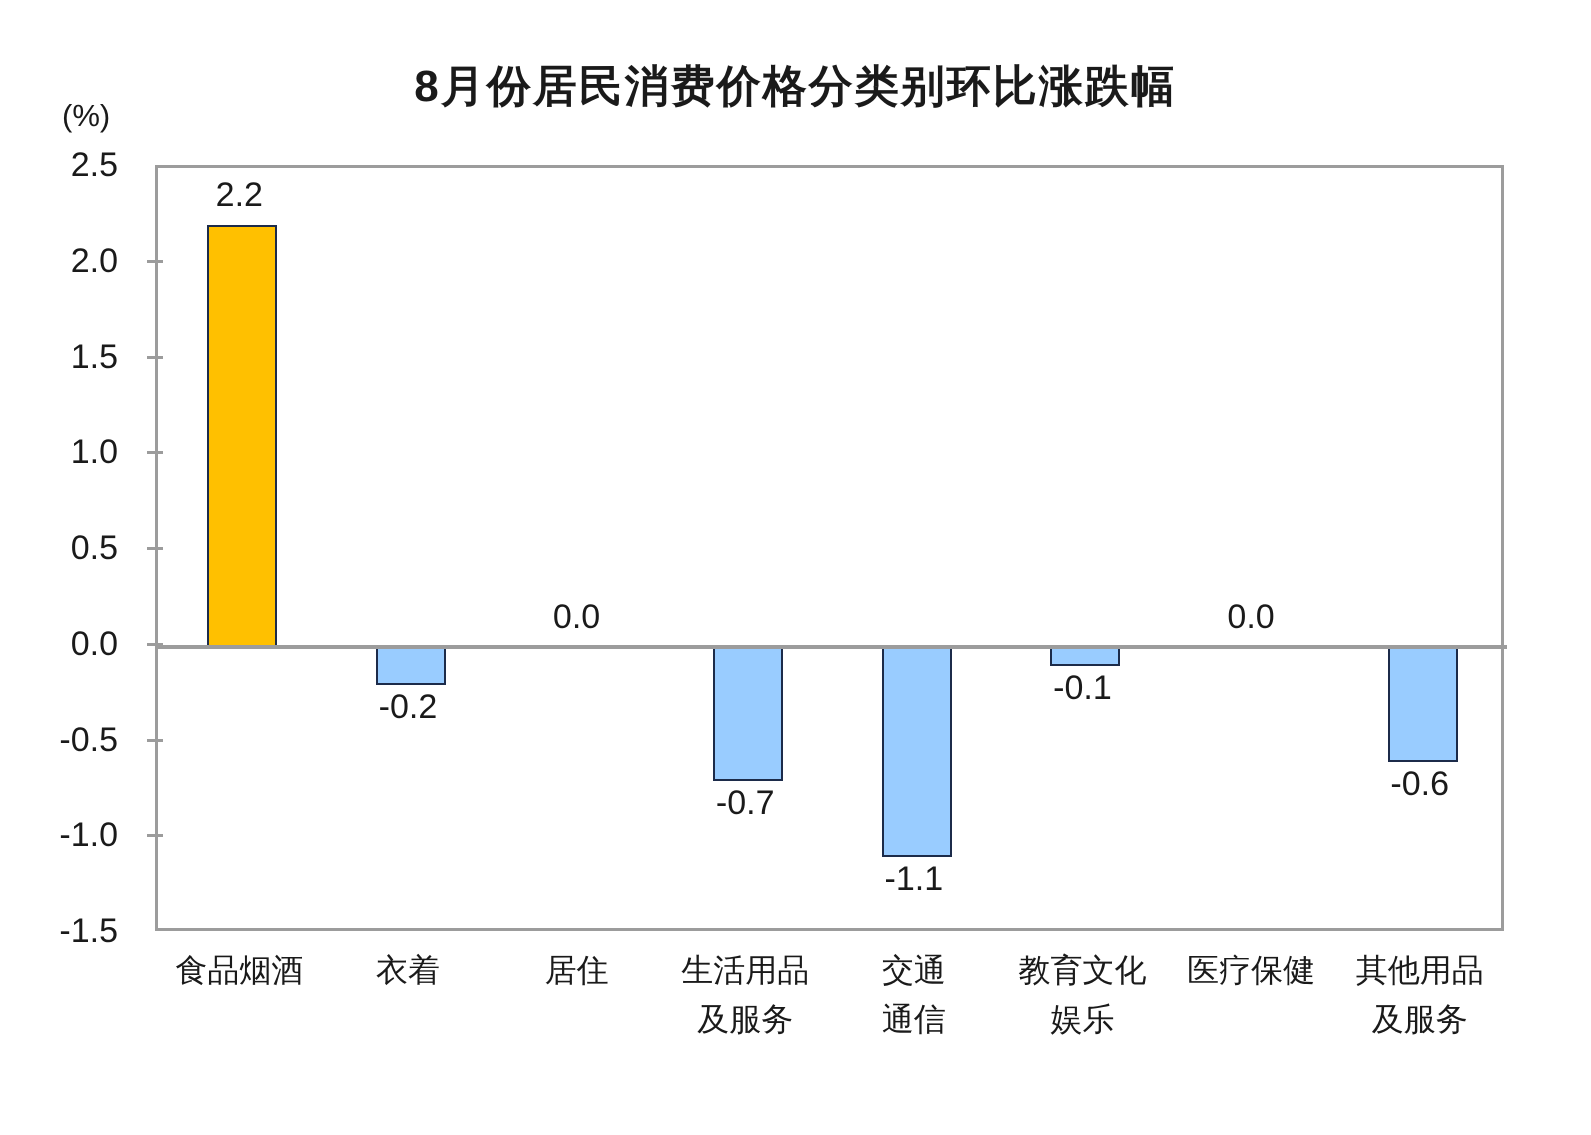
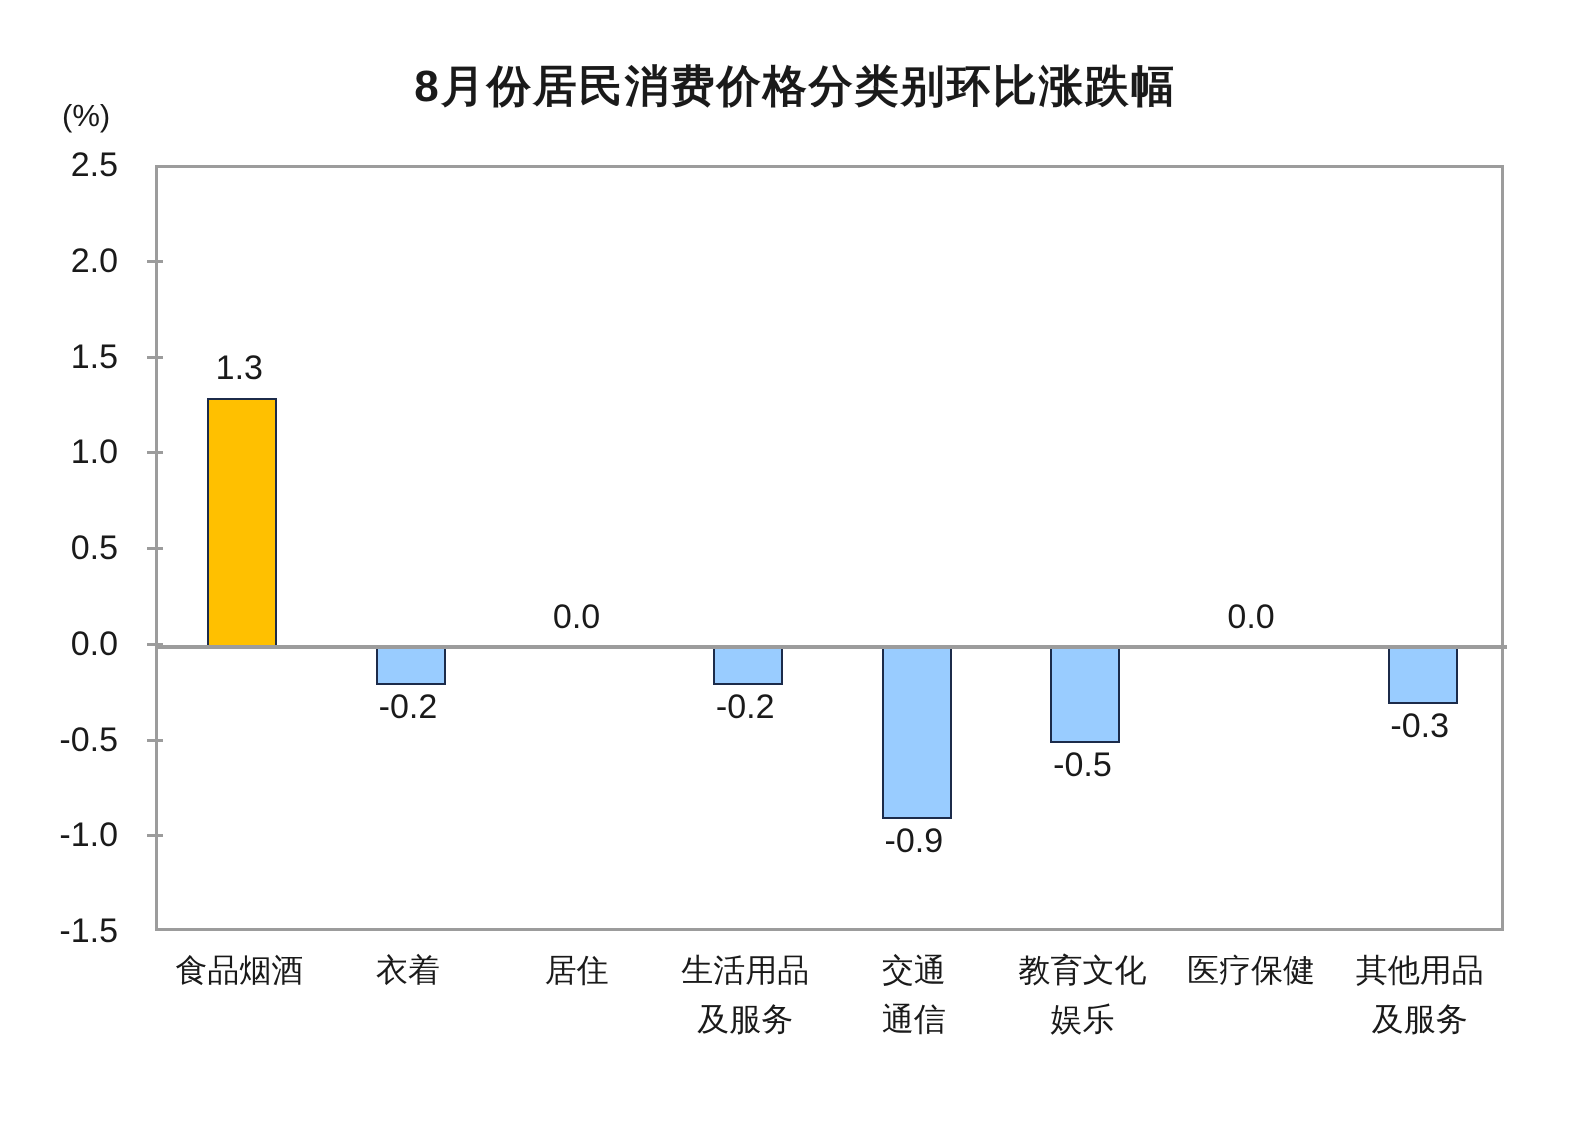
食品烟酒: 2.2 -> 1.3
生活用品 及服务: -0.7 -> -0.2
交通 通信: -1.1 -> -0.9
教育文化 娱乐: -0.1 -> -0.5
其他用品 及服务: -0.6 -> -0.3
